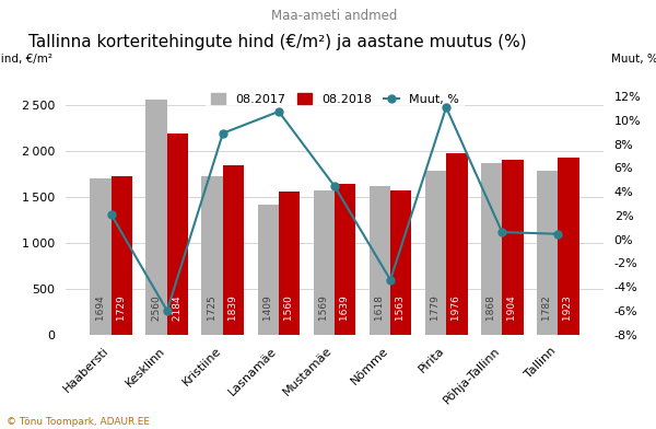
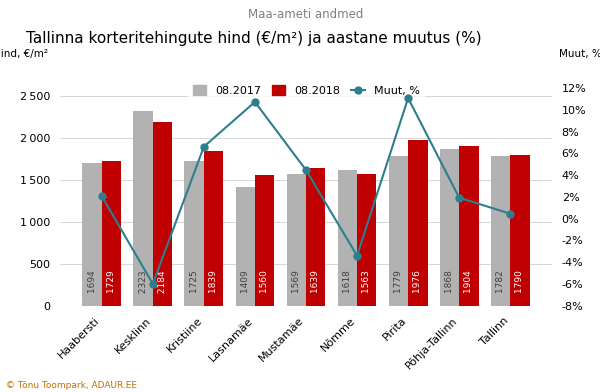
08.2017/Kesklinn: 2560 -> 2323
Muut, %/Kristiine: 8.9% -> 6.6%
Muut, %/Põhja-Tallinn: 0.6% -> 1.9%
08.2018/Tallinn: 1923 -> 1790
